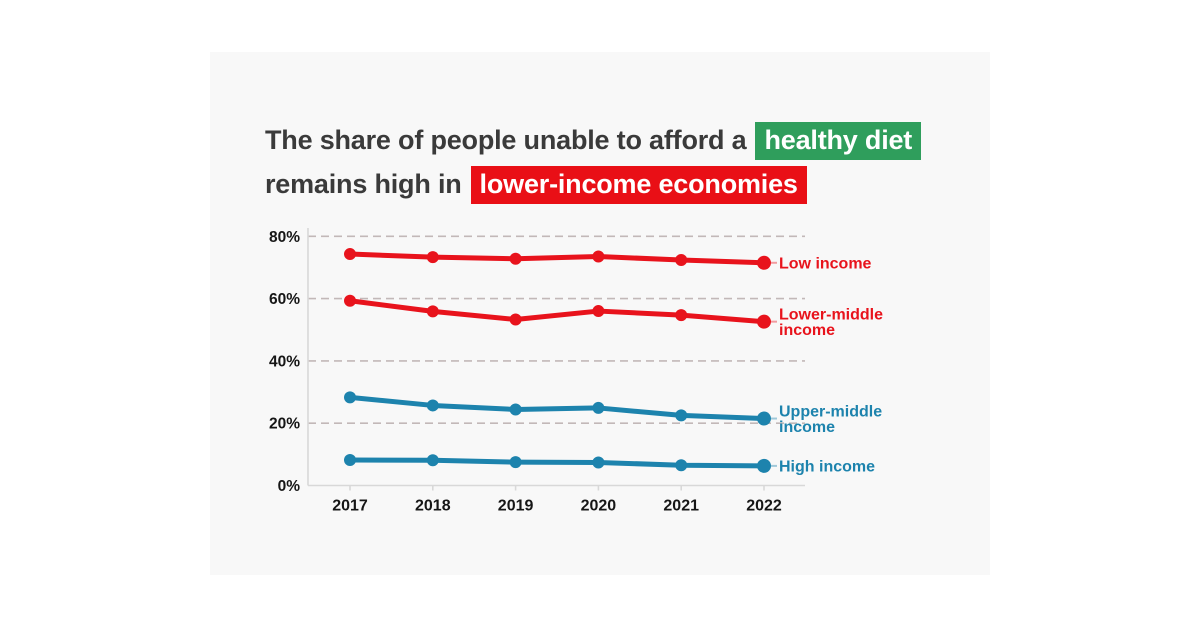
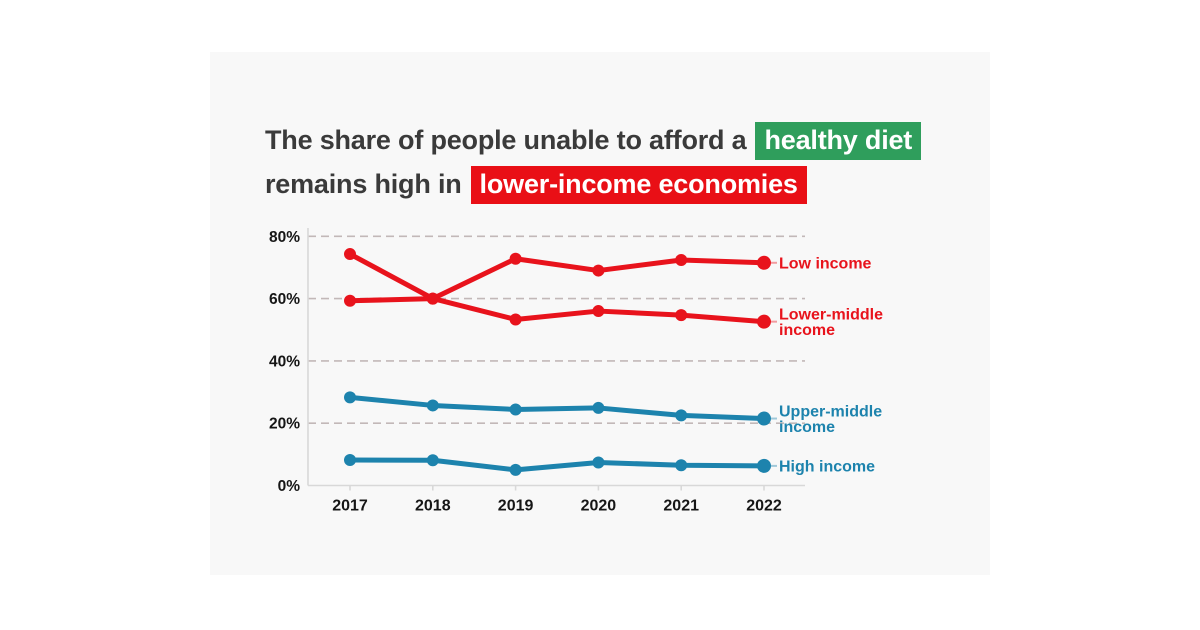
Low income/2018: 73% -> 60%
Lower-middle income/2018: 56% -> 60%
High income/2019: 8% -> 5%
Low income/2020: 74% -> 69%
